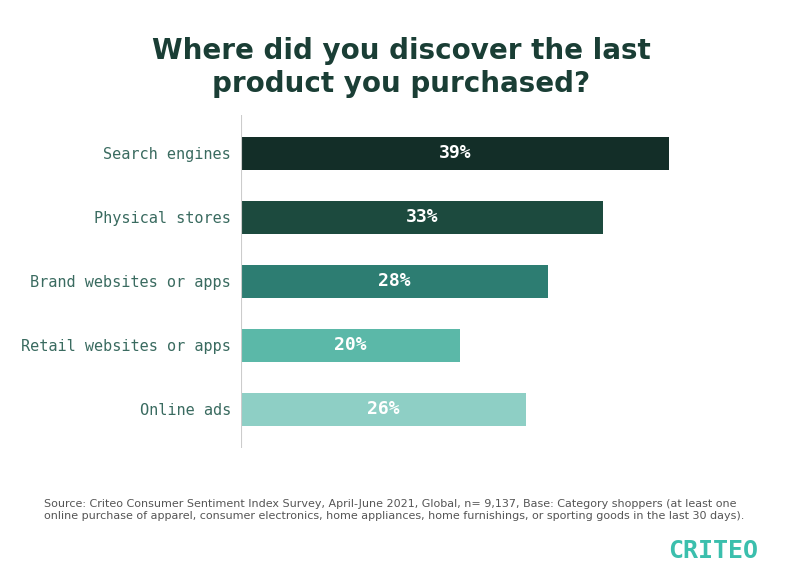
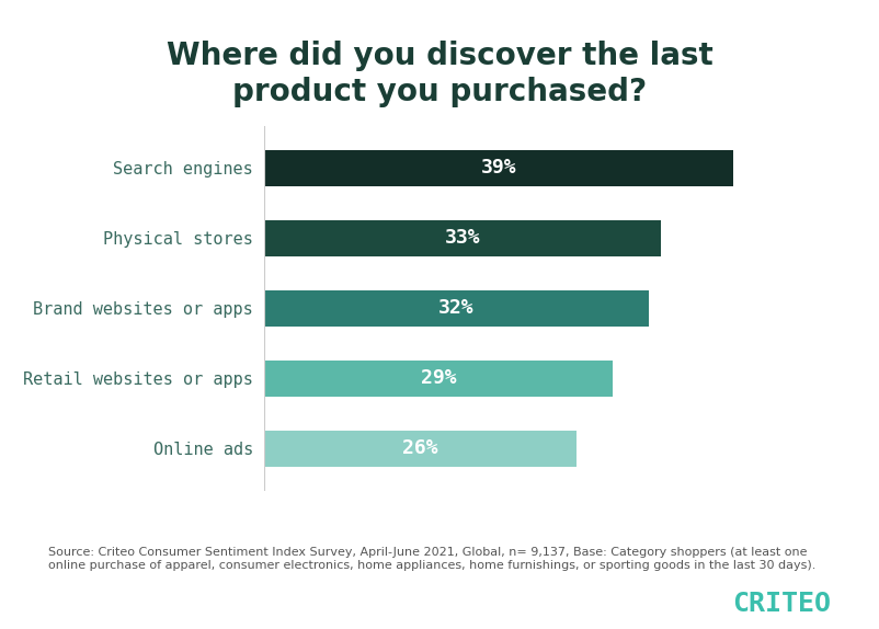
Brand websites or apps: 28% -> 32%
Retail websites or apps: 20% -> 29%
